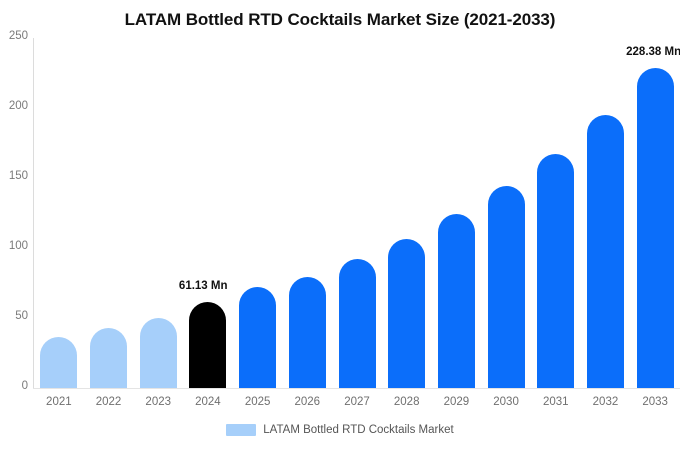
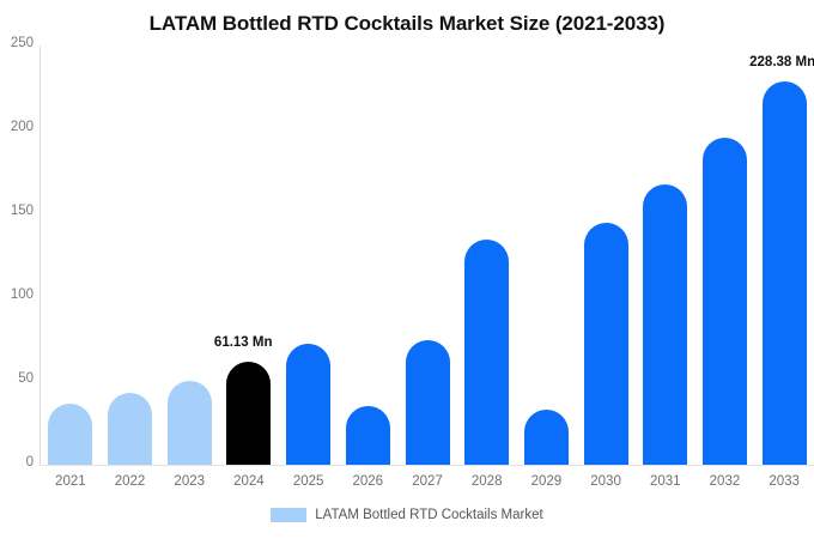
2026: 79 -> 35
2027: 92 -> 74
2028: 106 -> 134
2029: 124 -> 33
